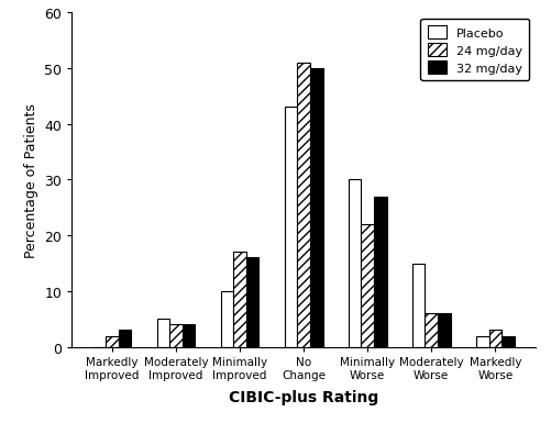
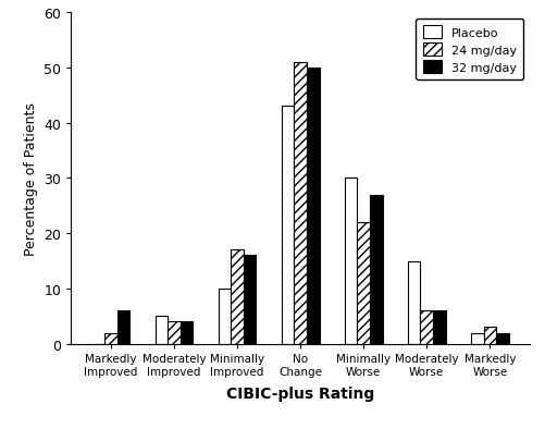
32 mg/day/Markedly Improved: 3 -> 6
